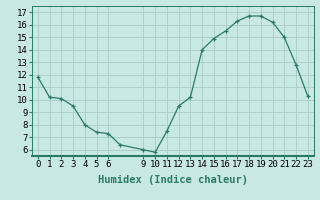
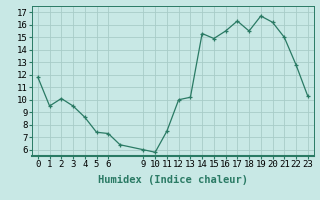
1: 10.2 -> 9.5
4: 8.0 -> 8.6
12: 9.5 -> 10.0
14: 14.0 -> 15.3
18: 16.7 -> 15.5
